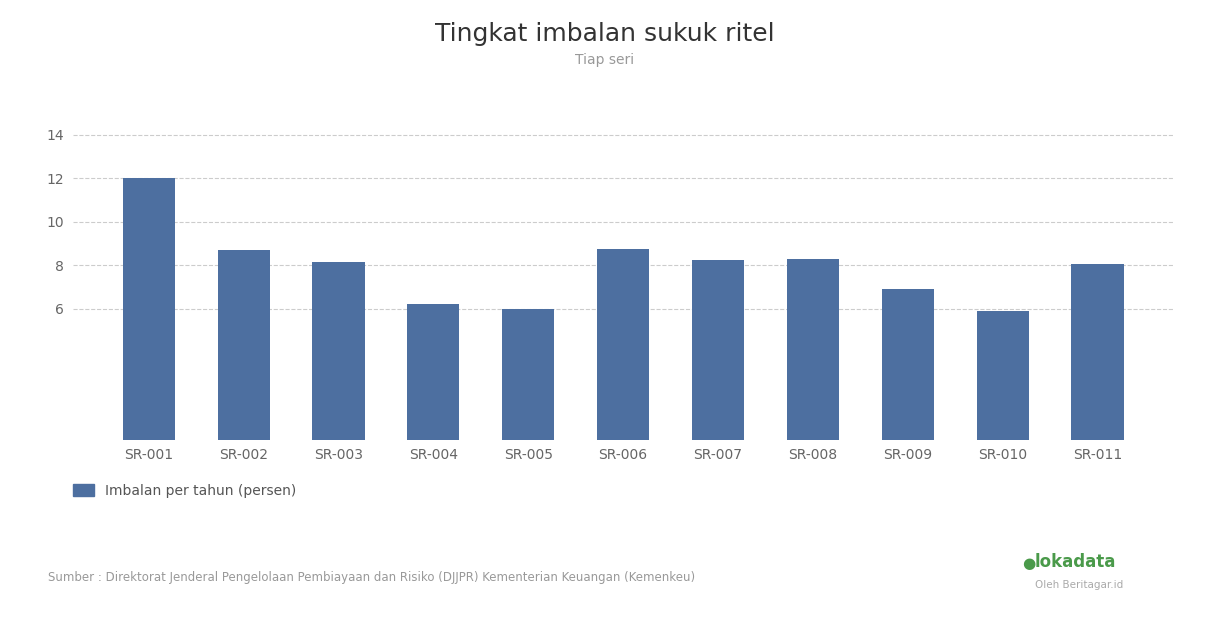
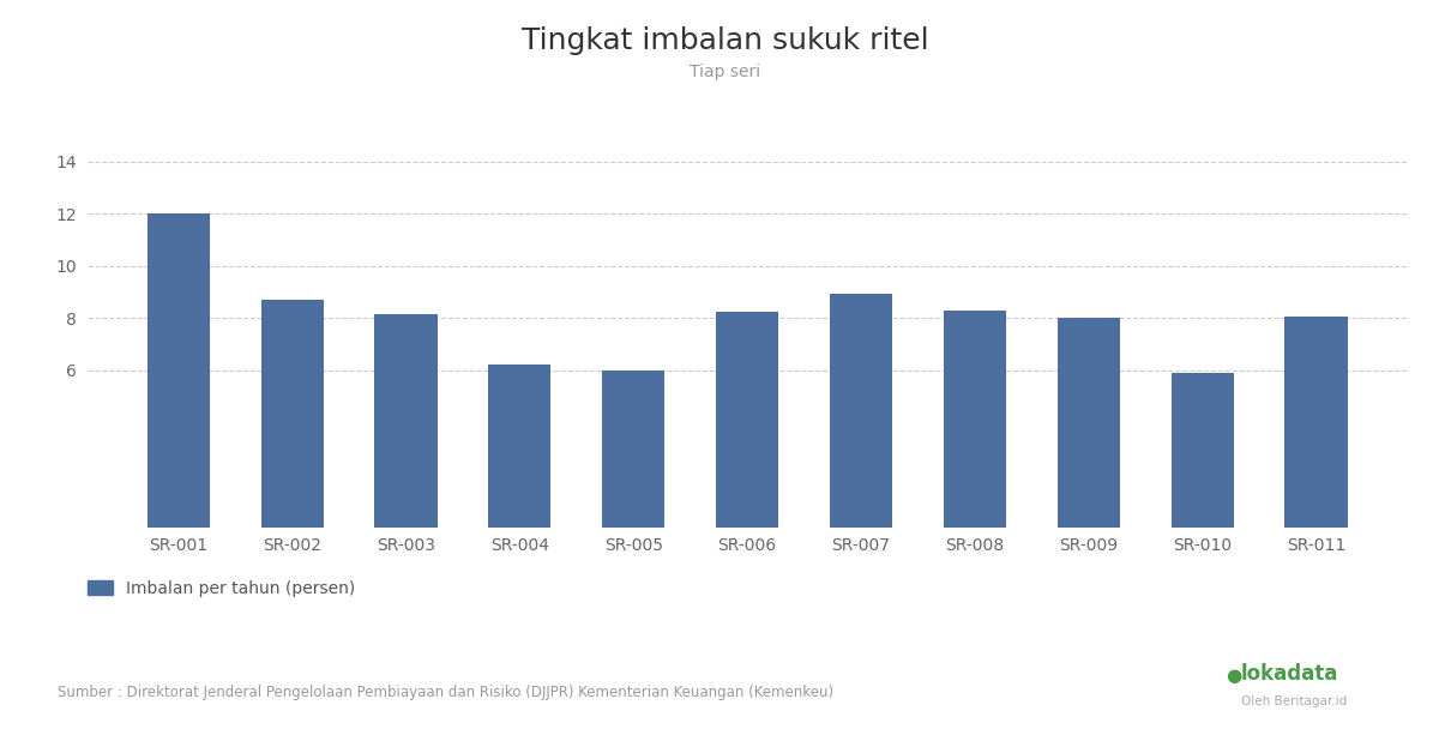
SR-006: 8.75 -> 8.25
SR-007: 8.25 -> 8.95
SR-009: 6.90 -> 8.00
